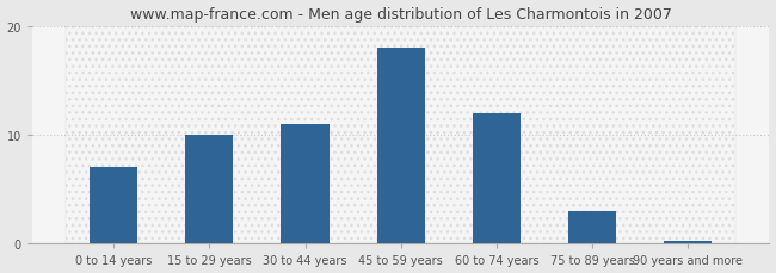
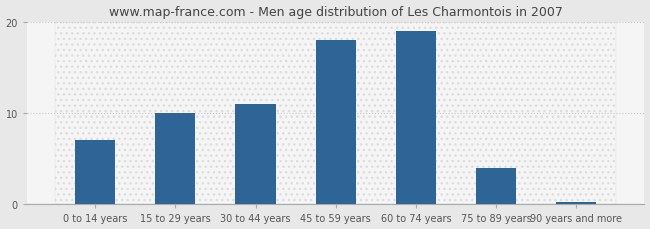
60 to 74 years: 12.0 -> 19.0
75 to 89 years: 3.0 -> 4.0
